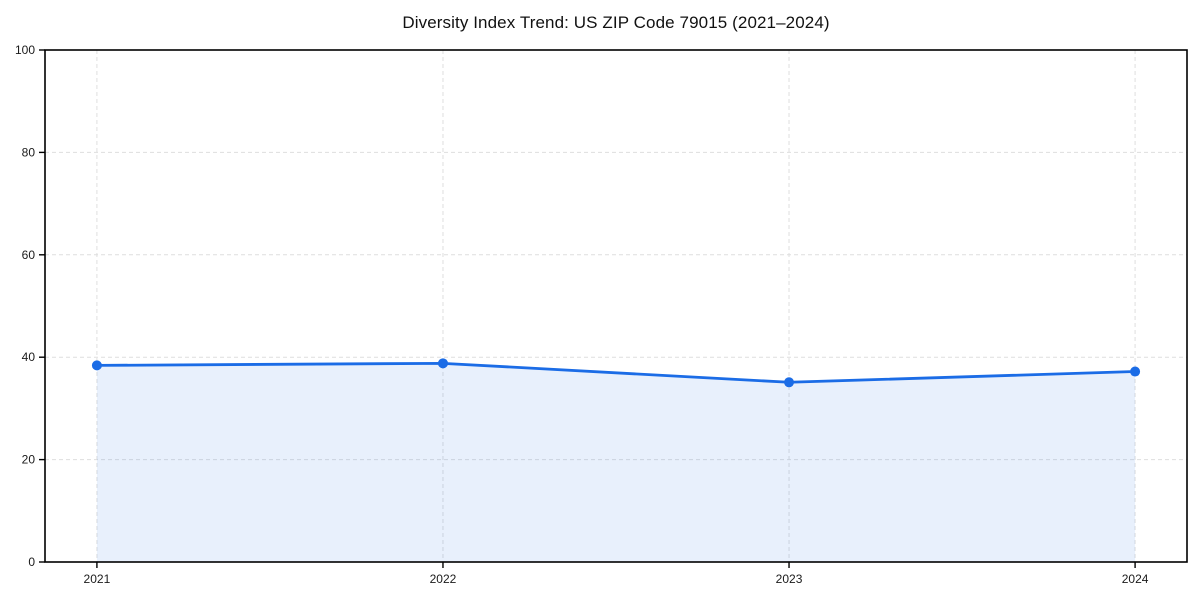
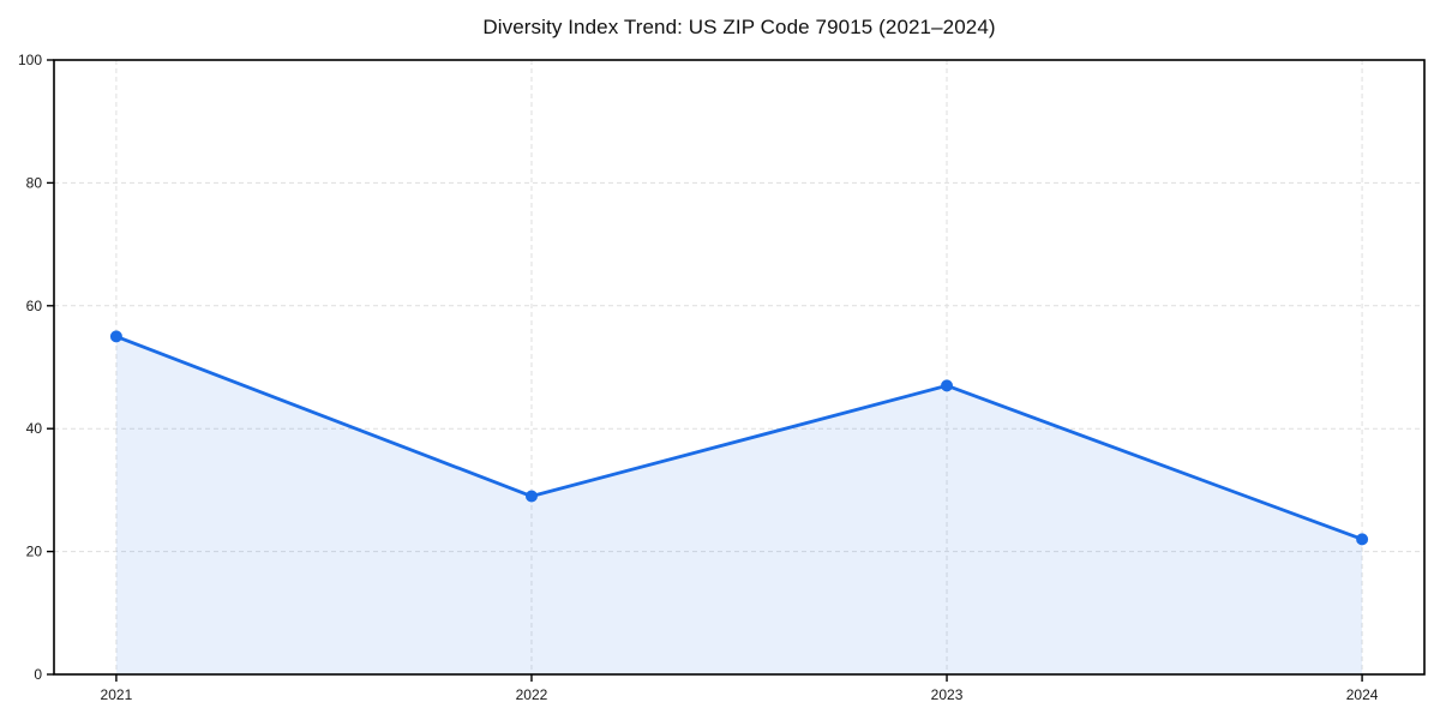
2021: 38 -> 55
2022: 39 -> 29
2023: 35 -> 47
2024: 37 -> 22
